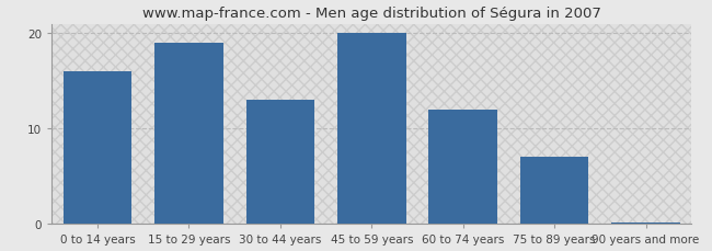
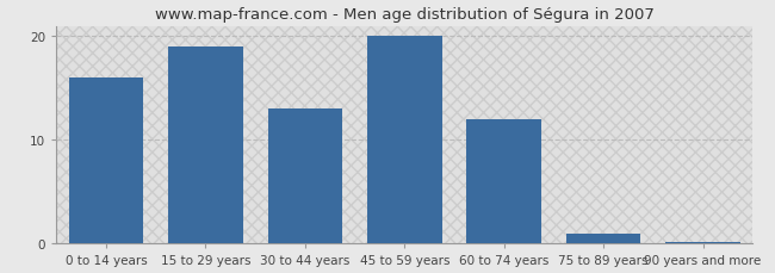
75 to 89 years: 7.0 -> 1.0
